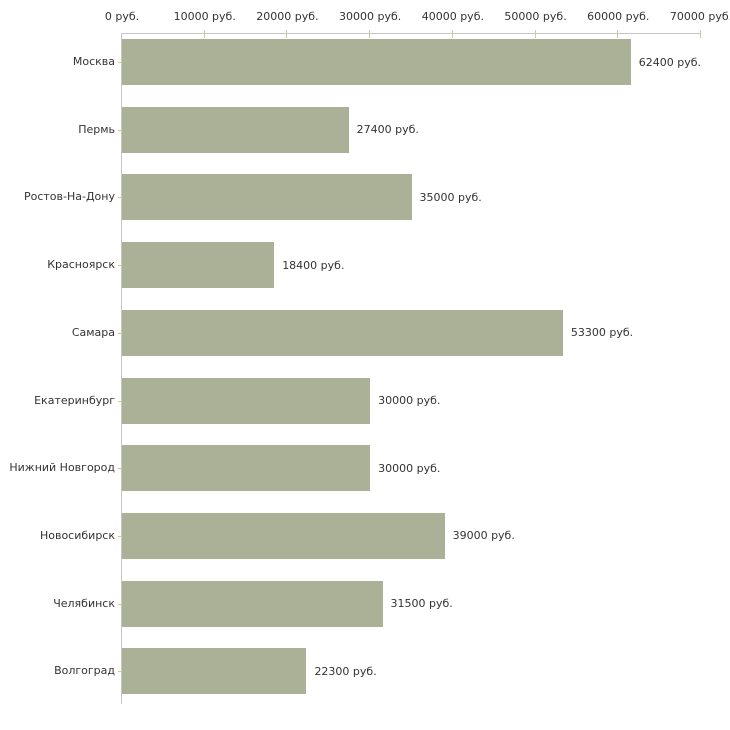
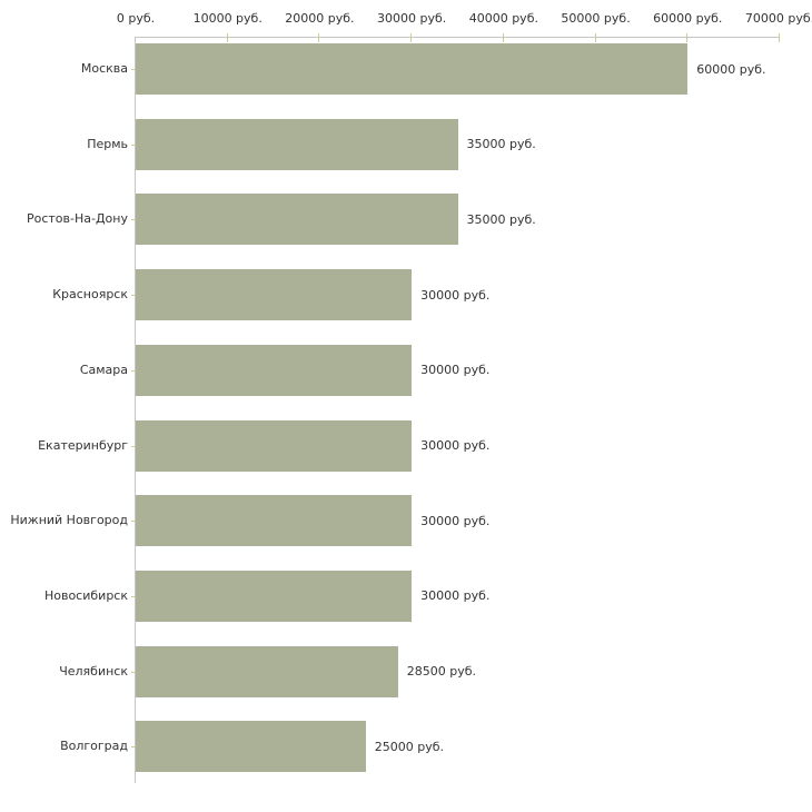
Москва: 62400 -> 60000
Пермь: 27400 -> 35000
Красноярск: 18400 -> 30000
Самара: 53300 -> 30000
Новосибирск: 39000 -> 30000
Челябинск: 31500 -> 28500
Волгоград: 22300 -> 25000
